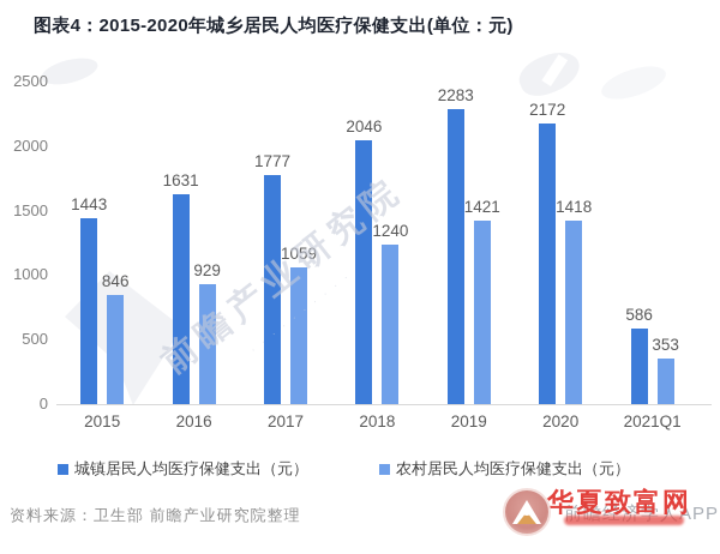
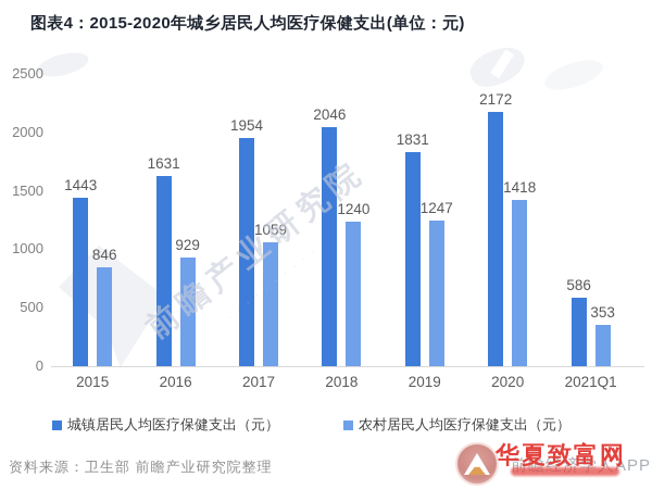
城镇居民人均医疗保健支出（元）/2017: 1777 -> 1954
城镇居民人均医疗保健支出（元）/2019: 2283 -> 1831
农村居民人均医疗保健支出（元）/2019: 1421 -> 1247
